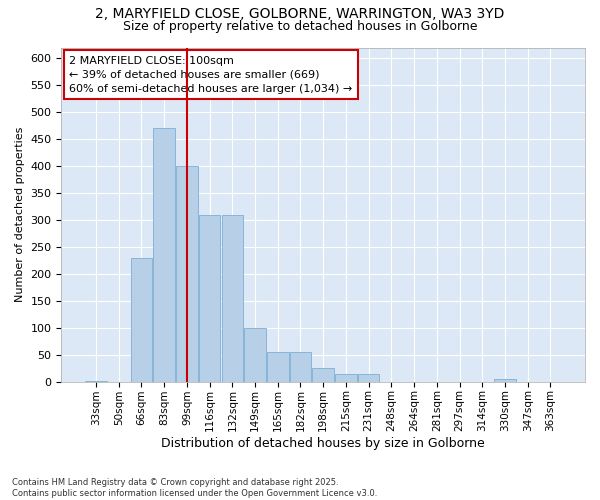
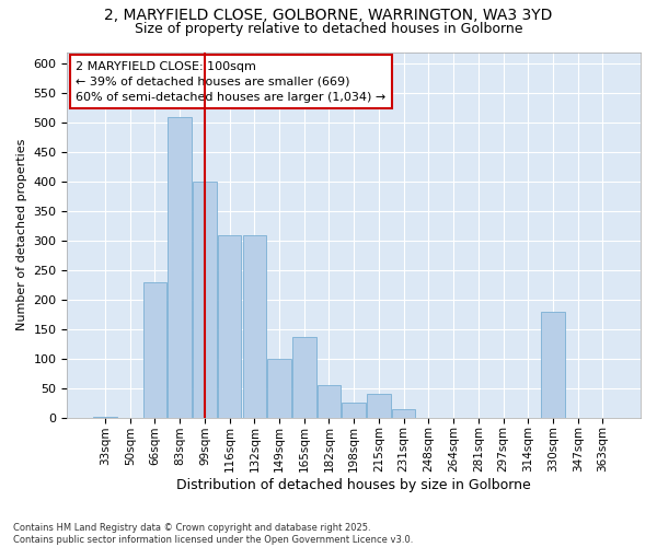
83sqm: 470 -> 510
165sqm: 55 -> 136
215sqm: 15 -> 40
330sqm: 5 -> 180
